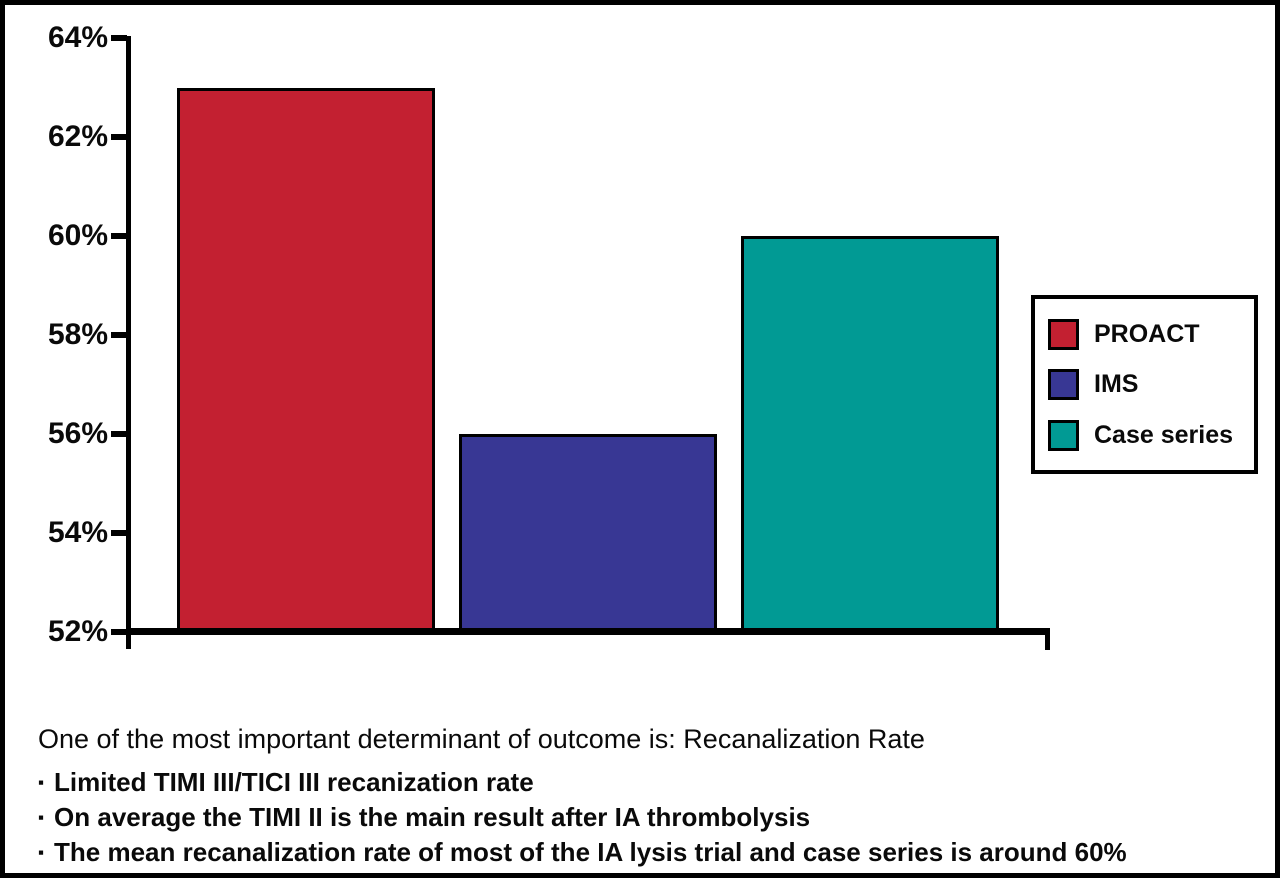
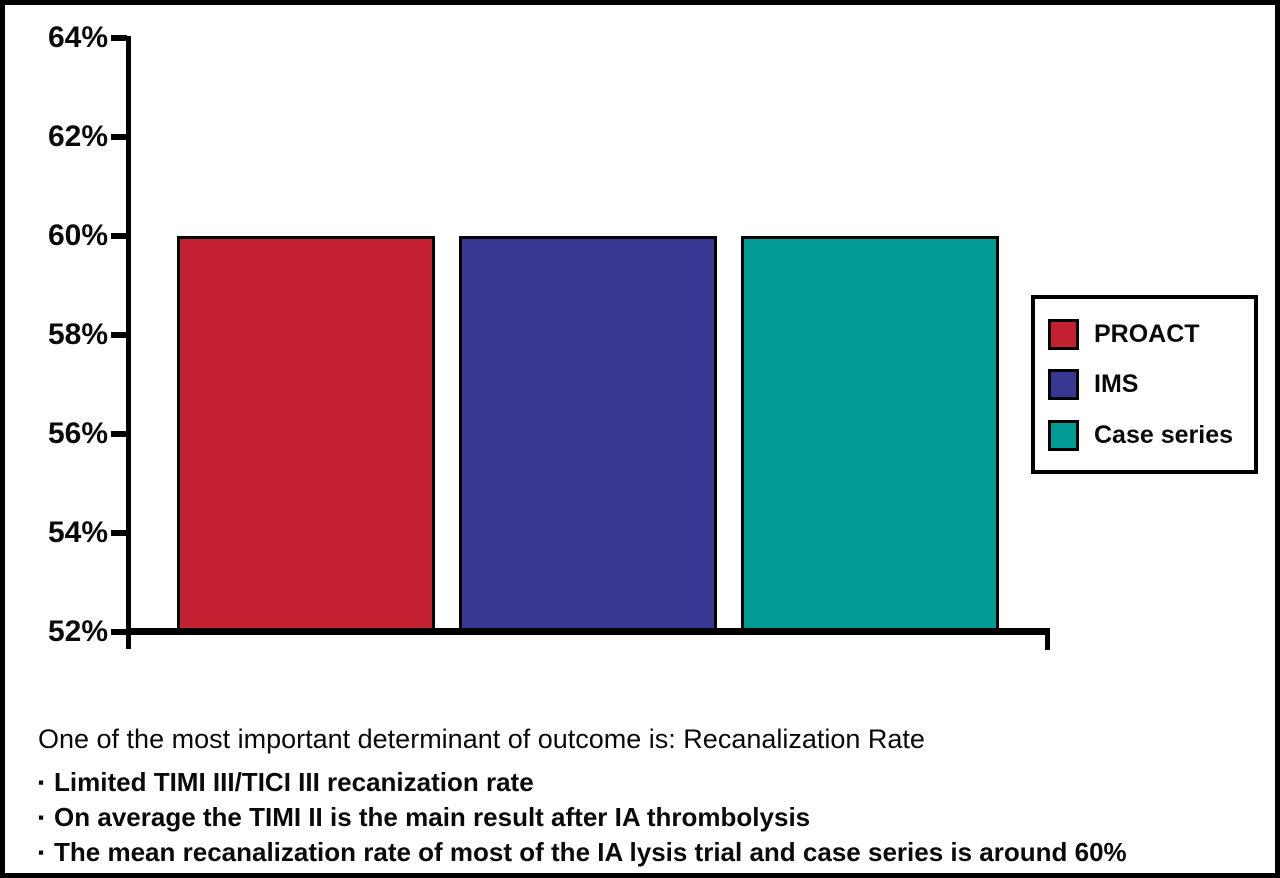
PROACT: 63% -> 60%
IMS: 56% -> 60%
